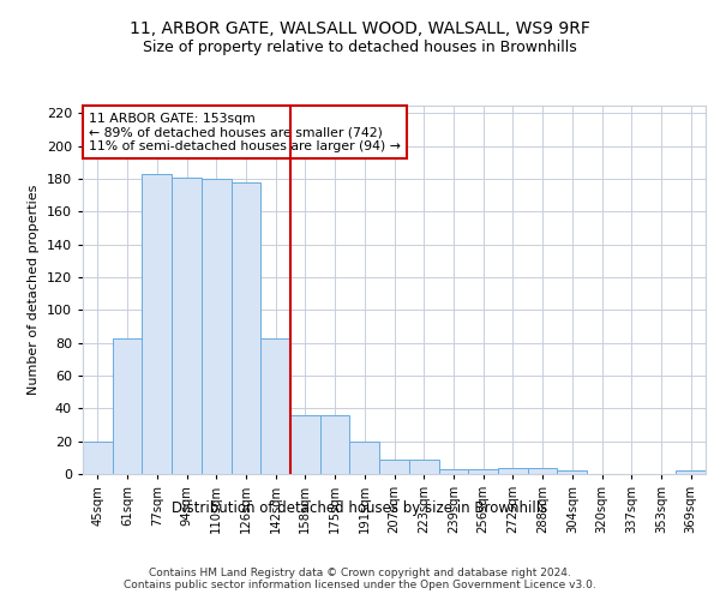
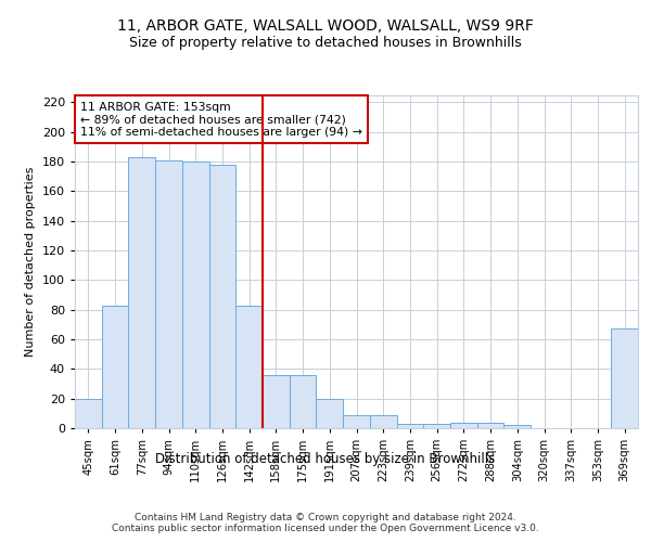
369sqm: 2 -> 67
